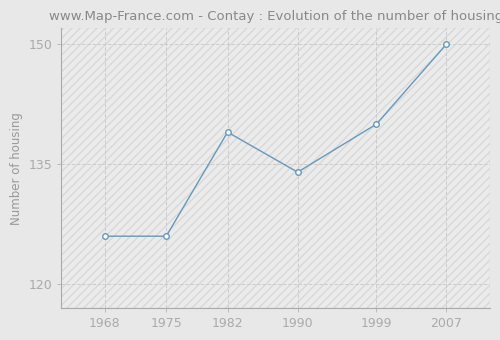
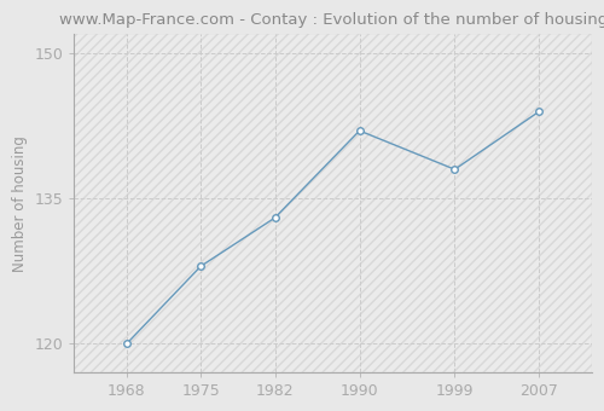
1968: 126 -> 120
1975: 126 -> 128
1982: 139 -> 133
1990: 134 -> 142
1999: 140 -> 138
2007: 150 -> 144
